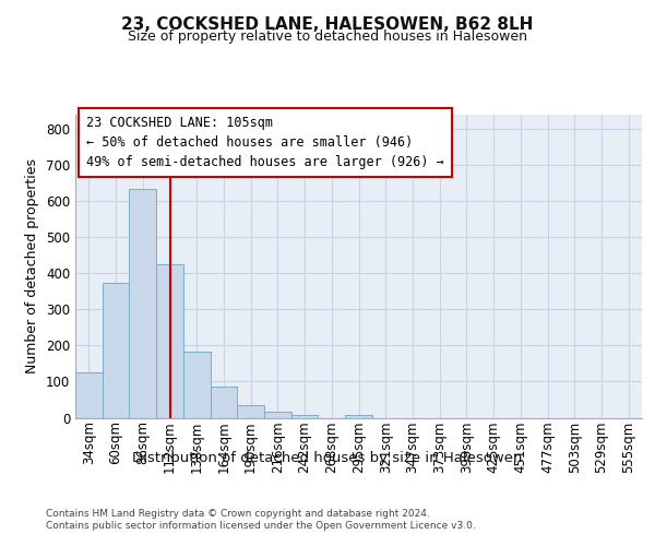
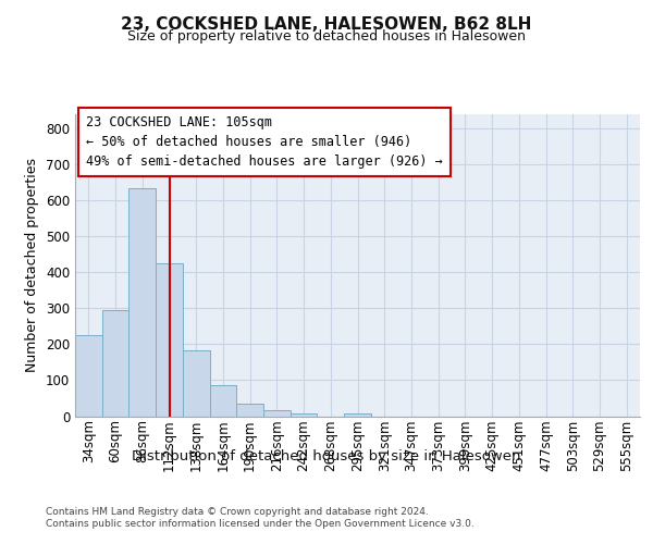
34sqm: 127 -> 225
60sqm: 375 -> 295
